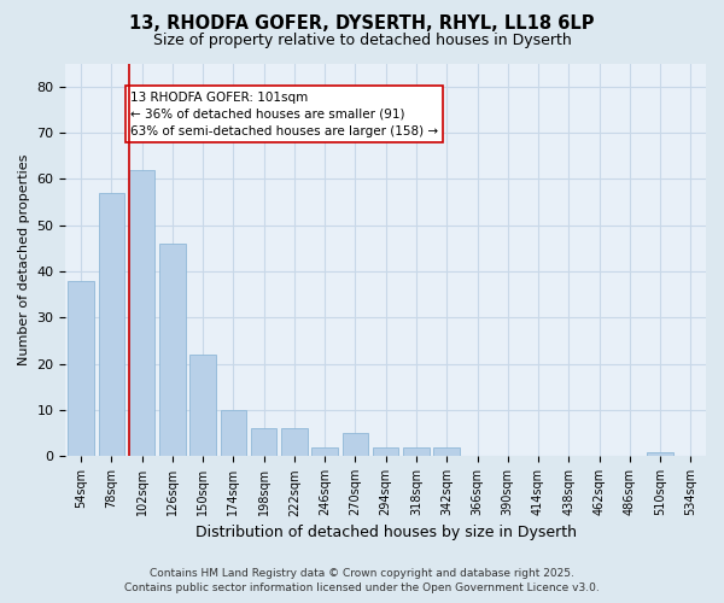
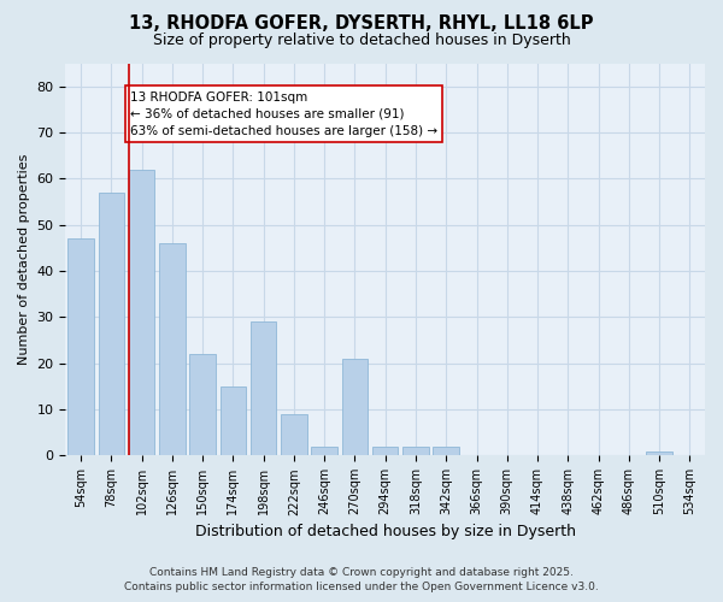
54sqm: 38 -> 47
174sqm: 10 -> 15
198sqm: 6 -> 29
222sqm: 6 -> 9
270sqm: 5 -> 21
